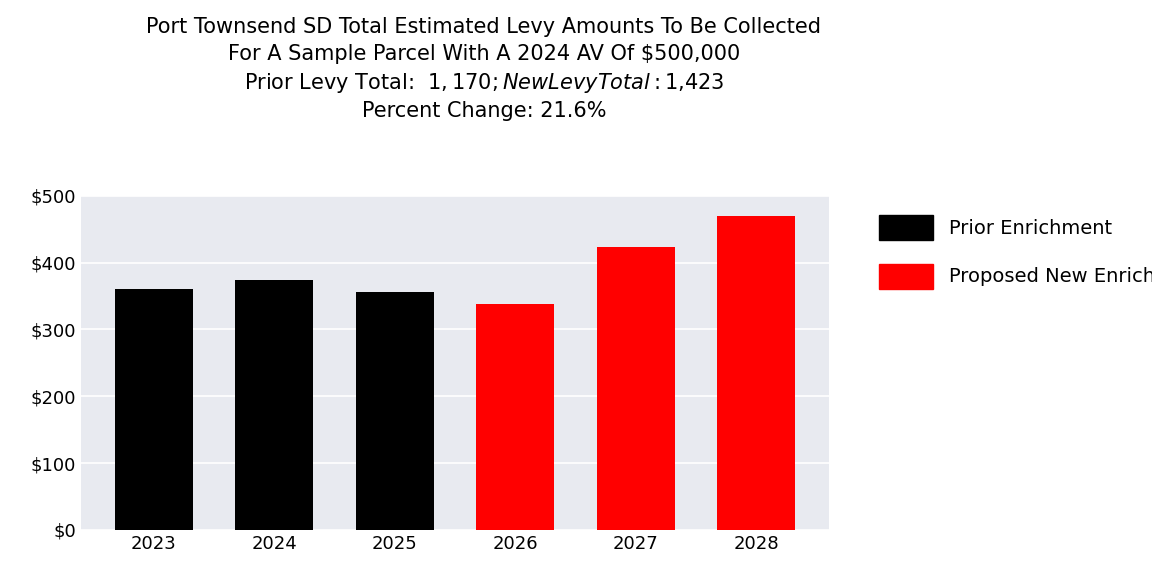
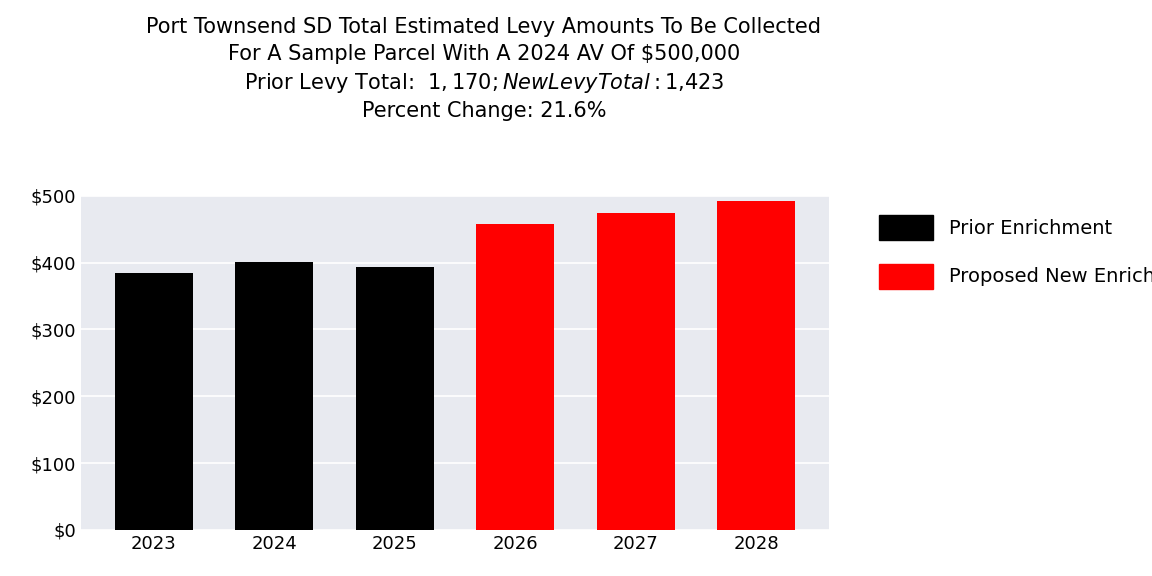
2023: $360 -> $384
2024: $374 -> $401
2025: $356 -> $394
2026: $338 -> $458
2027: $424 -> $475
2028: $470 -> $493
